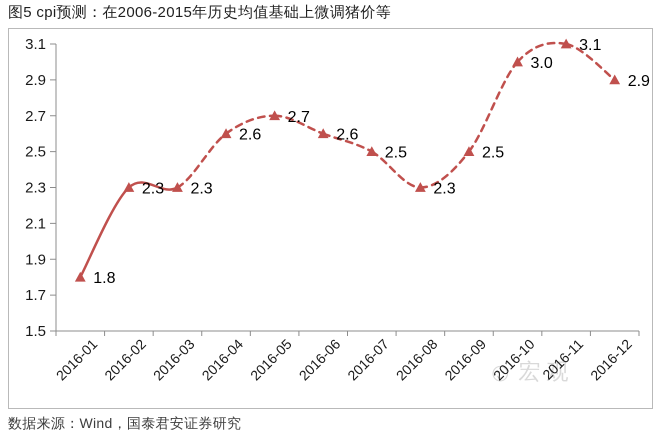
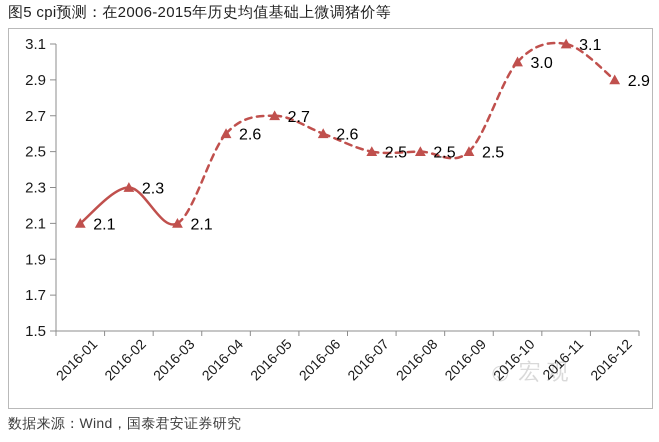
2016-01: 1.8 -> 2.1
2016-03: 2.3 -> 2.1
2016-08: 2.3 -> 2.5
